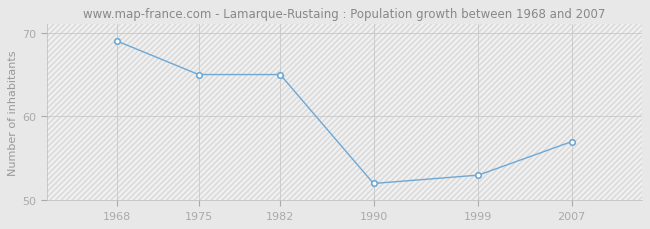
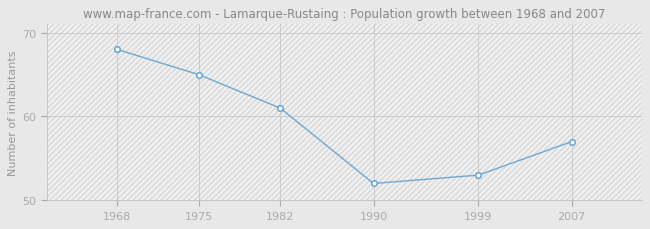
1968: 69 -> 68
1982: 65 -> 61
